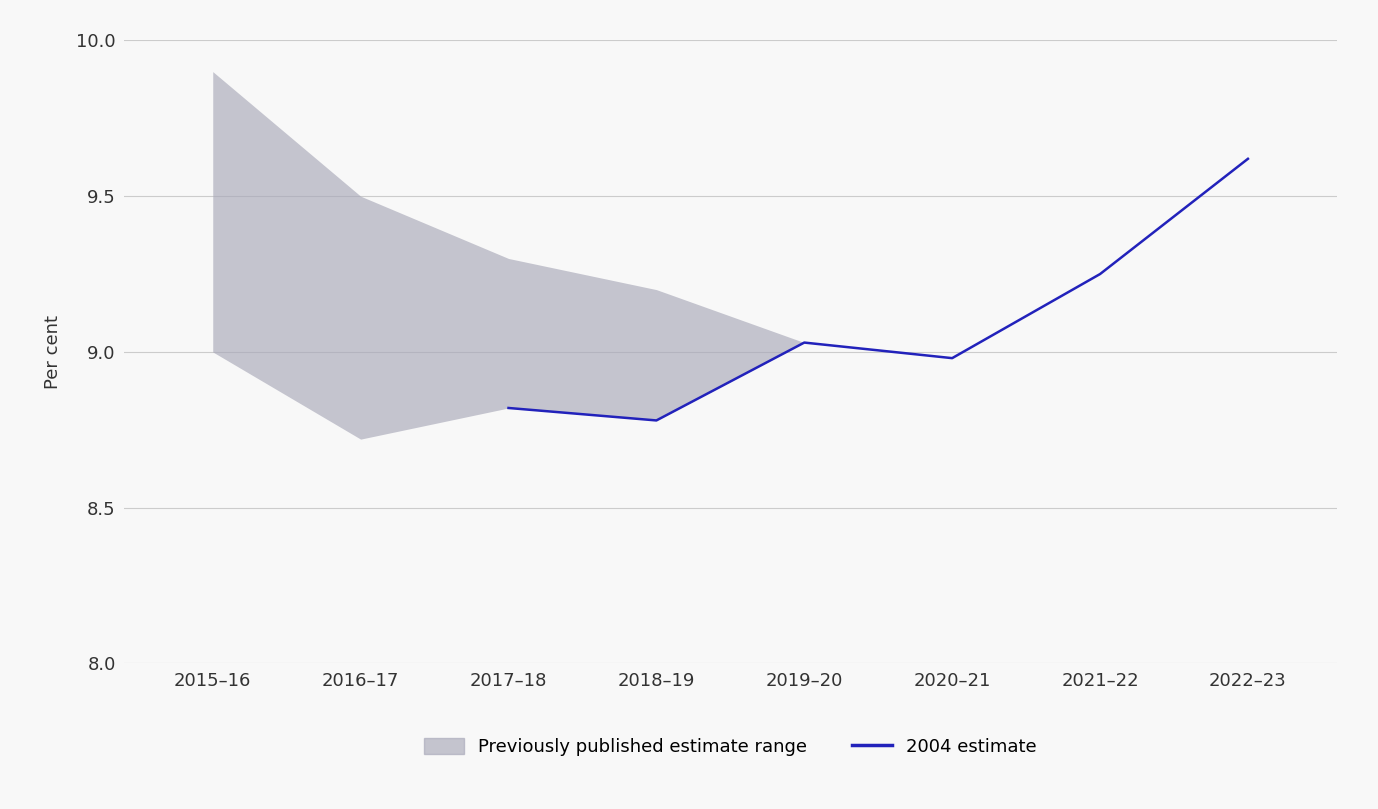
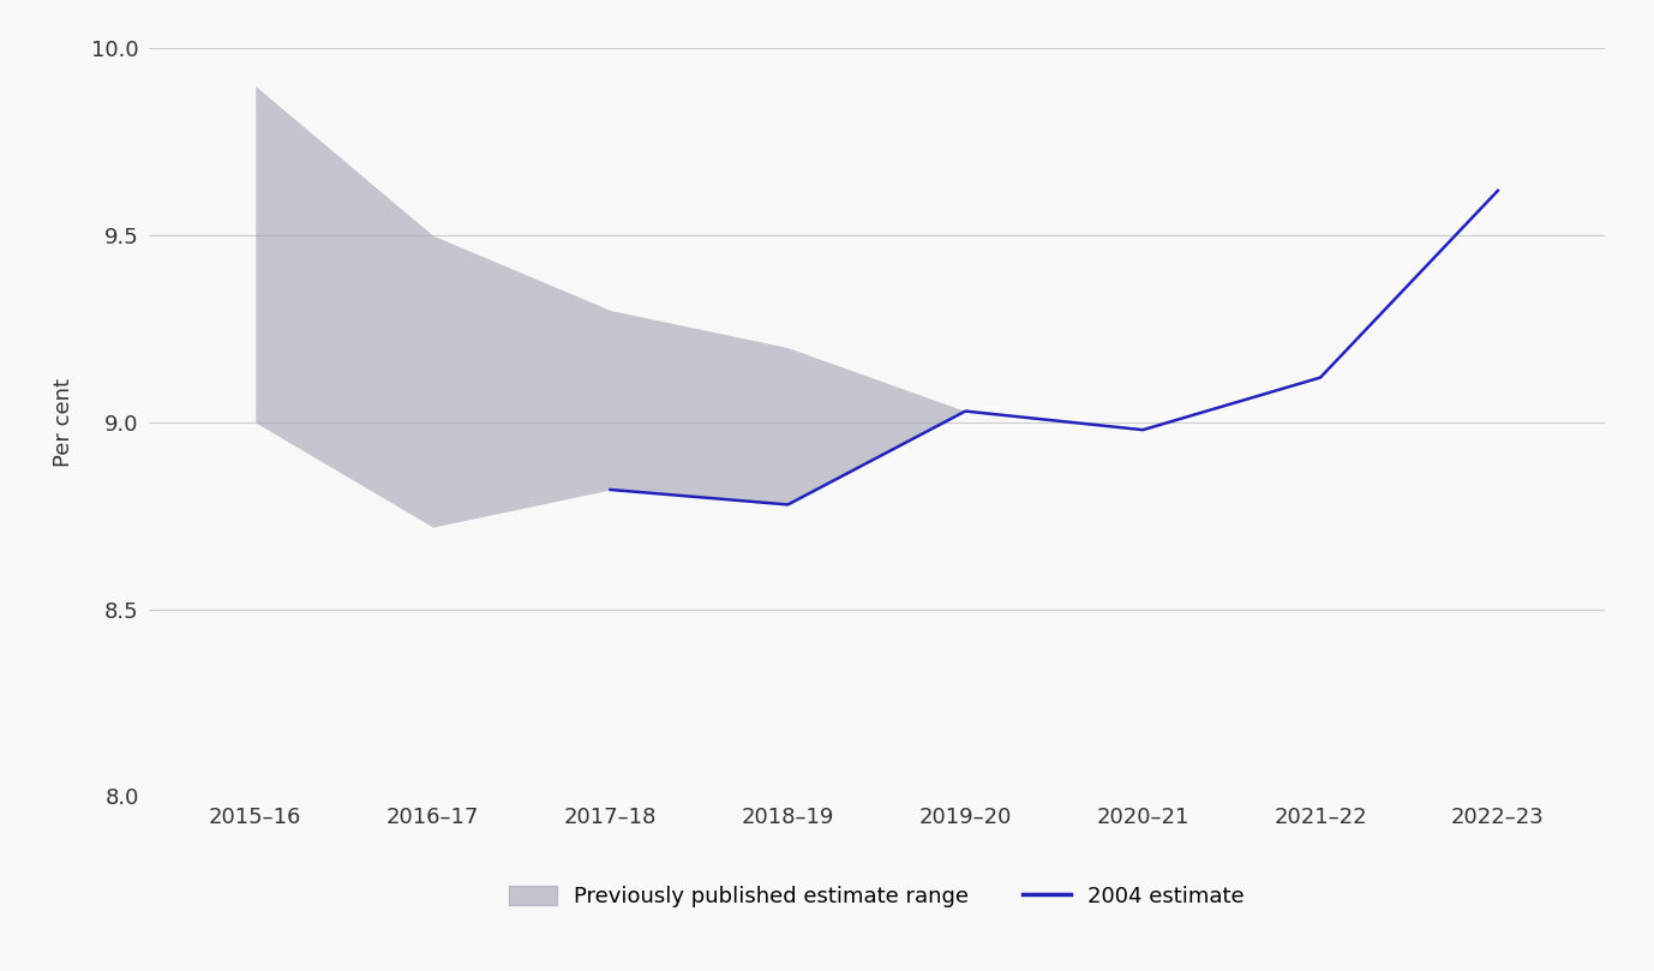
2004 estimate/2021–22: 9.25 -> 9.12
